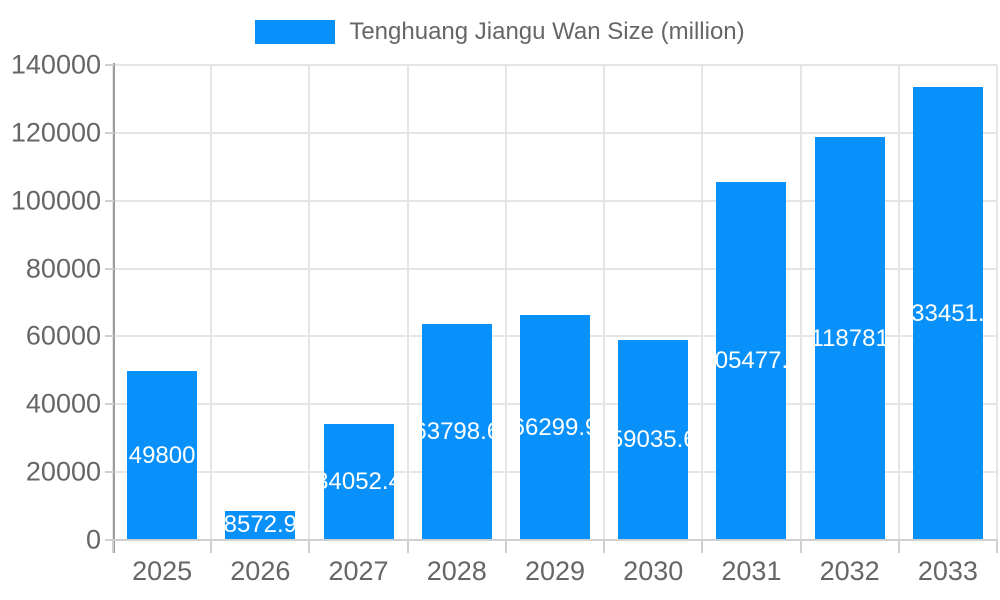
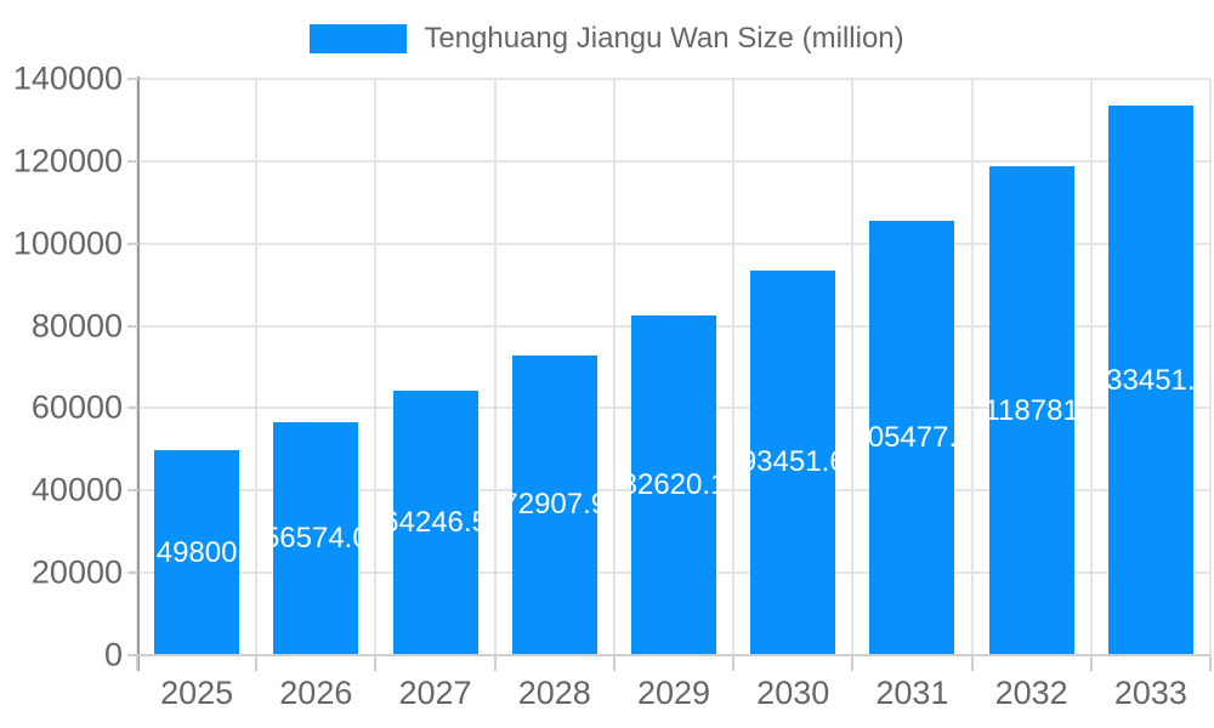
2026: 8572.9 -> 56574.0
2027: 34052.4 -> 64246.5
2028: 63798.6 -> 72907.9
2029: 66299.9 -> 82620.1
2030: 59035.6 -> 93451.6
